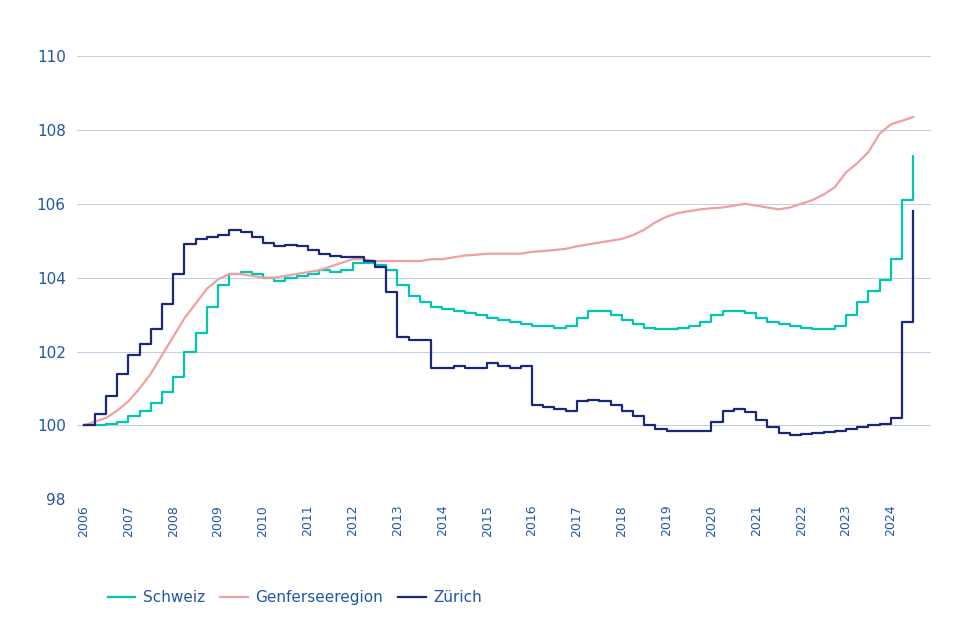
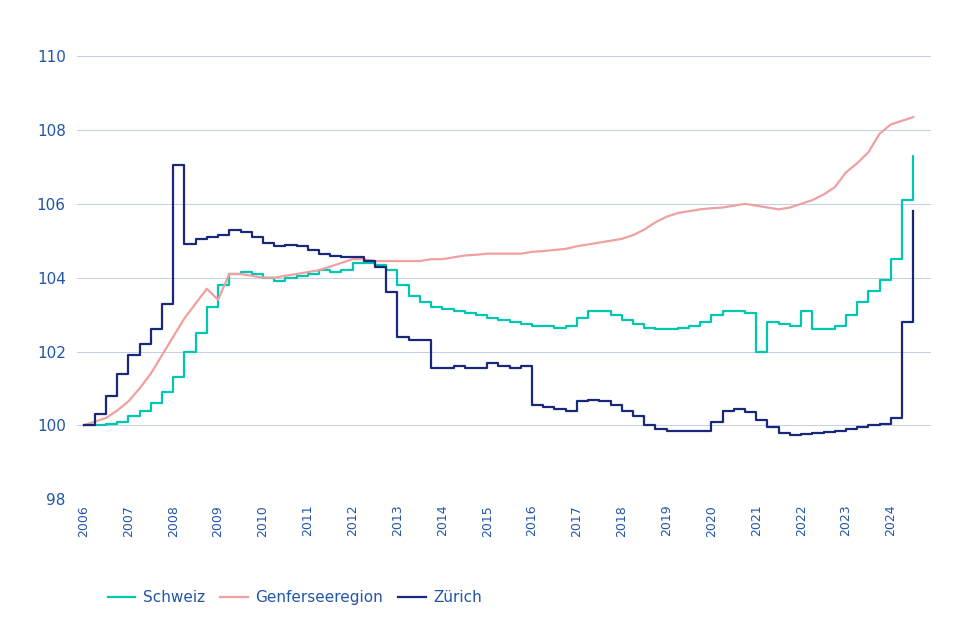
Zürich/2008: 104.10 -> 107.05
Genferseeregion/2009: 103.95 -> 103.40
Schweiz/2021: 102.90 -> 102.00
Schweiz/2022: 102.65 -> 103.10
